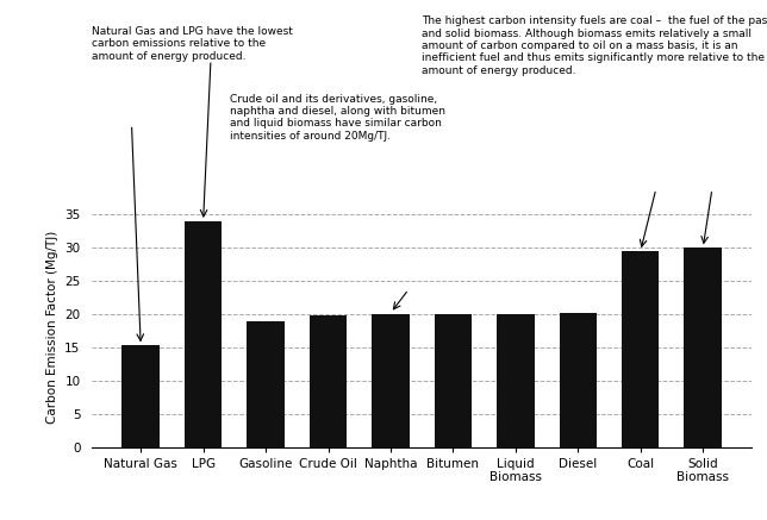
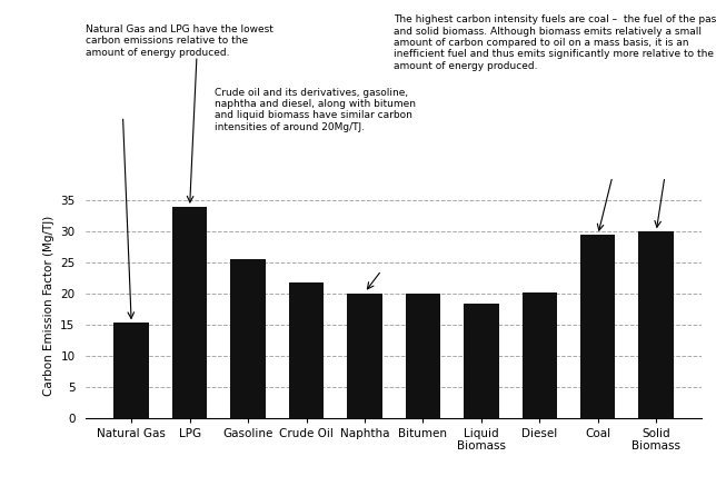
Gasoline: 18.9 -> 25.6
Crude Oil: 19.9 -> 21.8
Liquid Biomass: 20.0 -> 18.4
